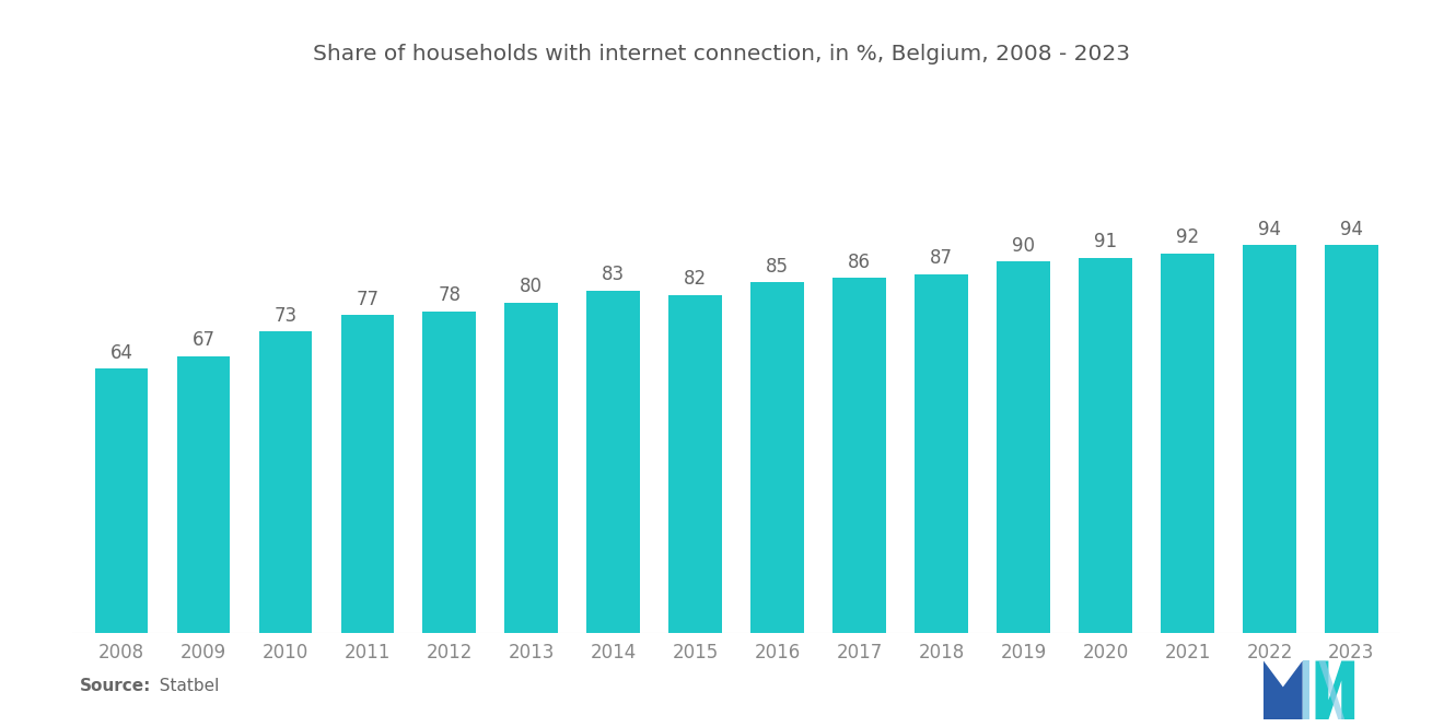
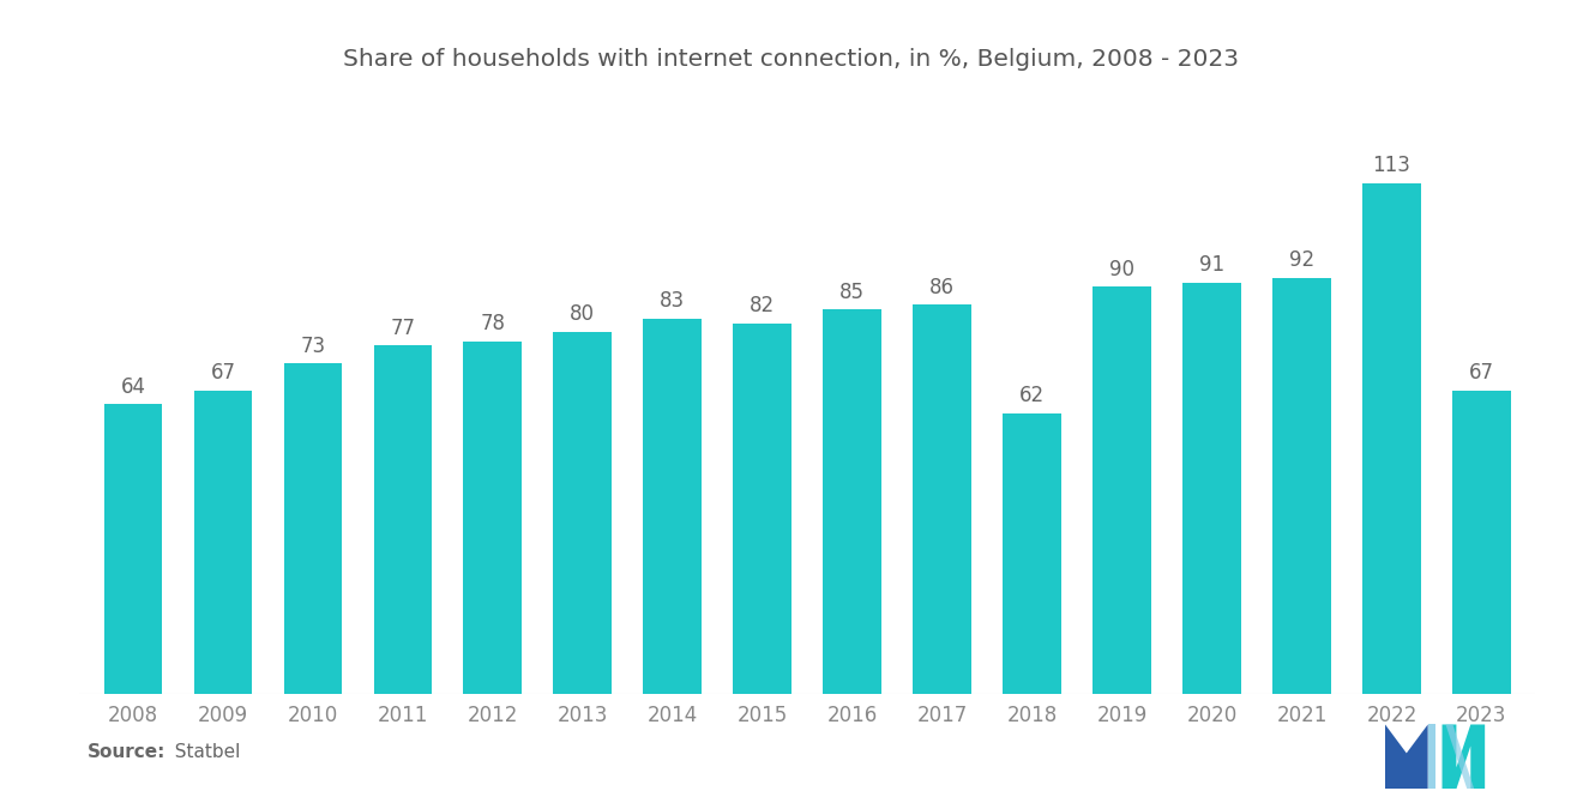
2018: 87 -> 62
2022: 94 -> 113
2023: 94 -> 67
